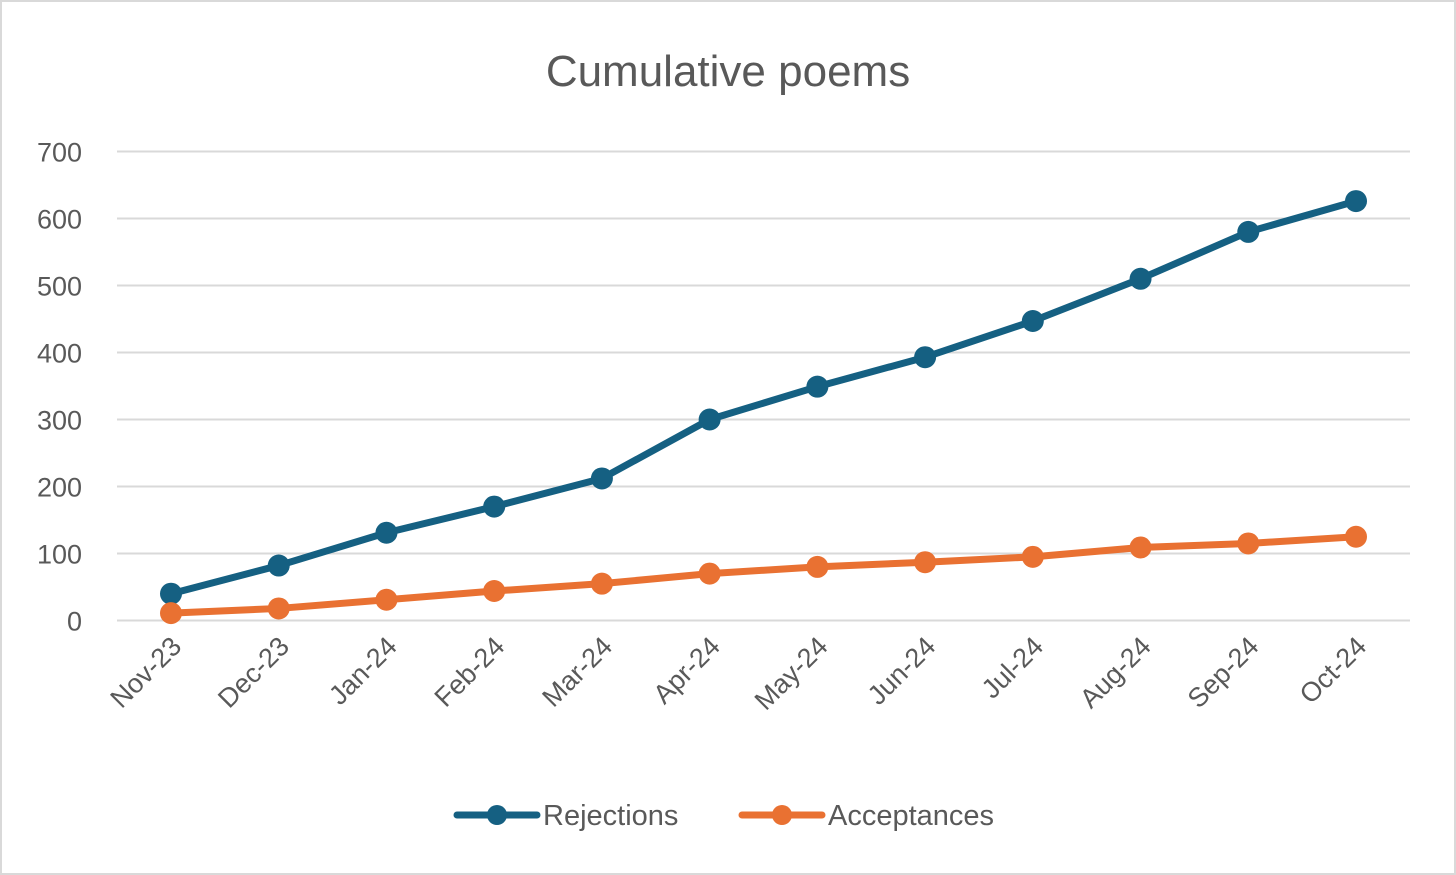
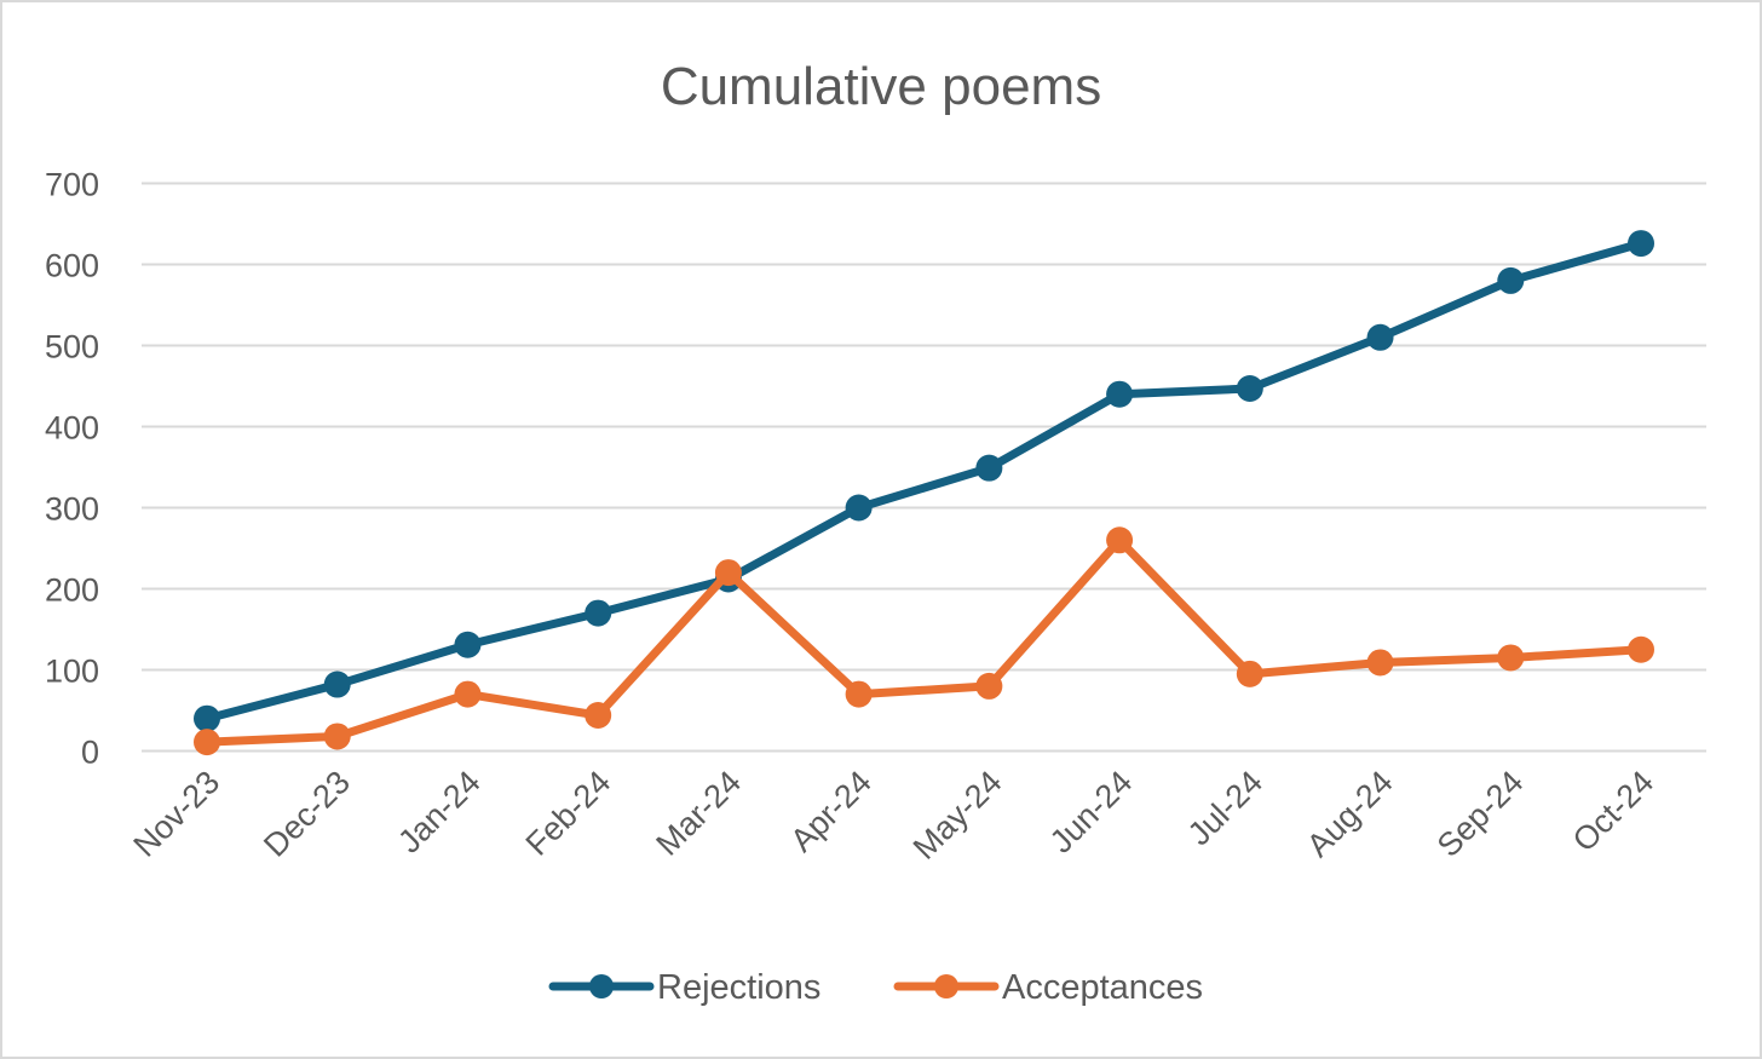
Acceptances/Jan-24: 30 -> 70
Acceptances/Mar-24: 60 -> 220
Rejections/Jun-24: 390 -> 440
Acceptances/Jun-24: 90 -> 260
